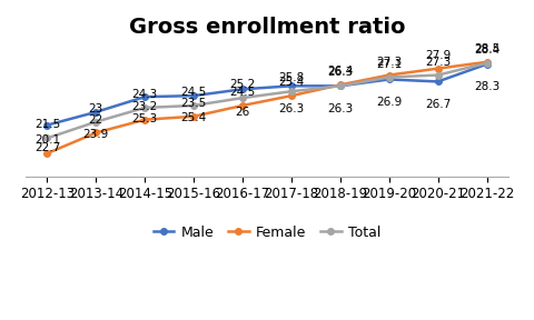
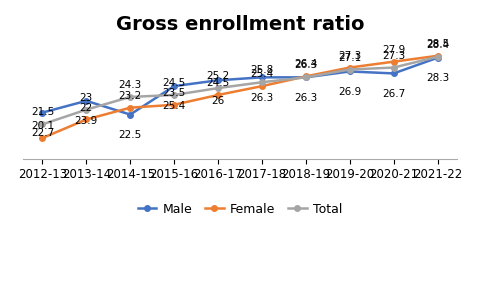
Male/2014-15: 25.3 -> 22.5
